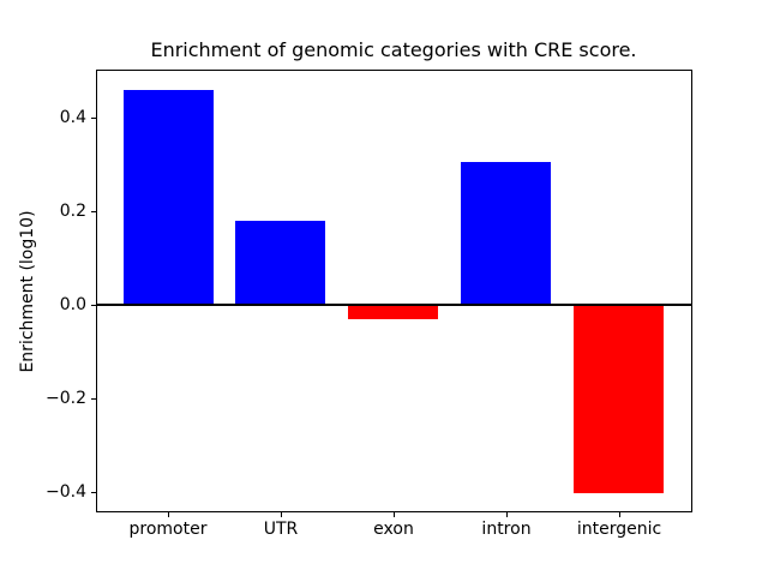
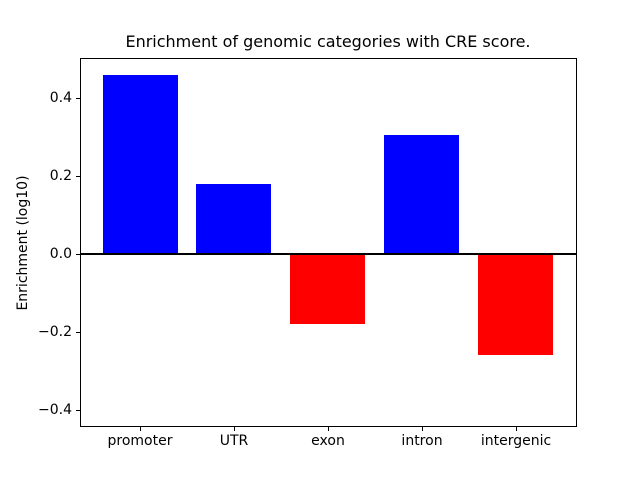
exon: -0.03 -> -0.18
intergenic: -0.40 -> -0.26
